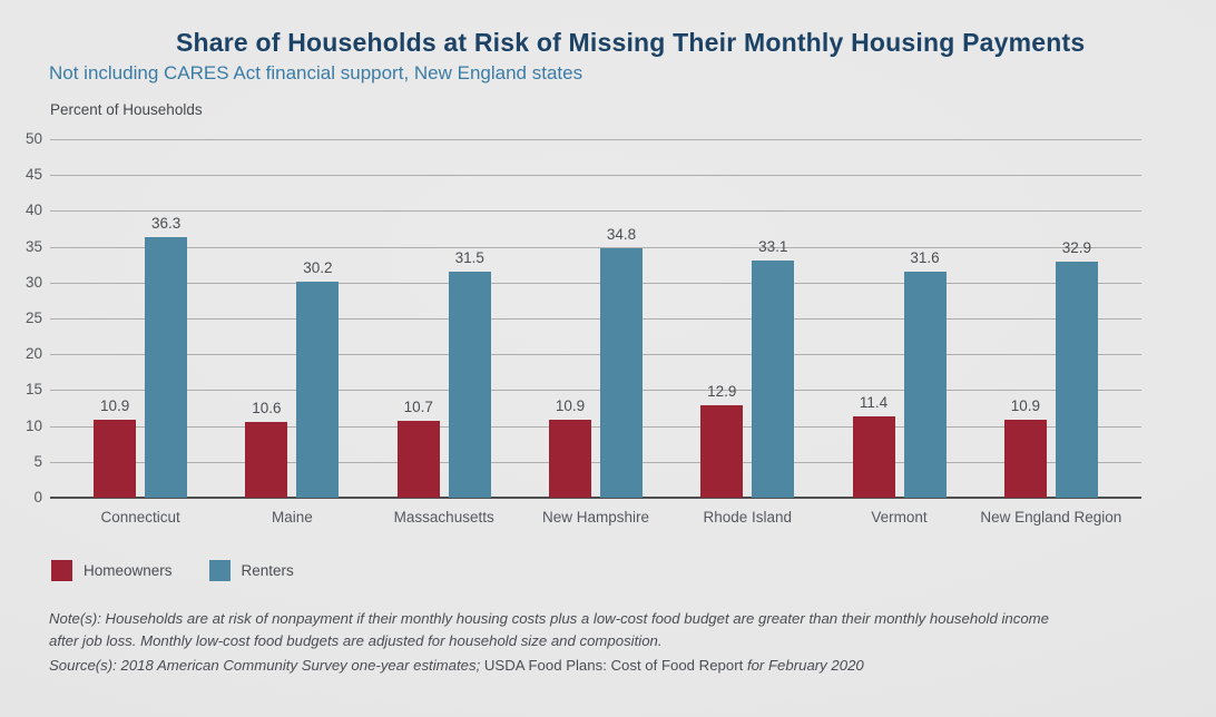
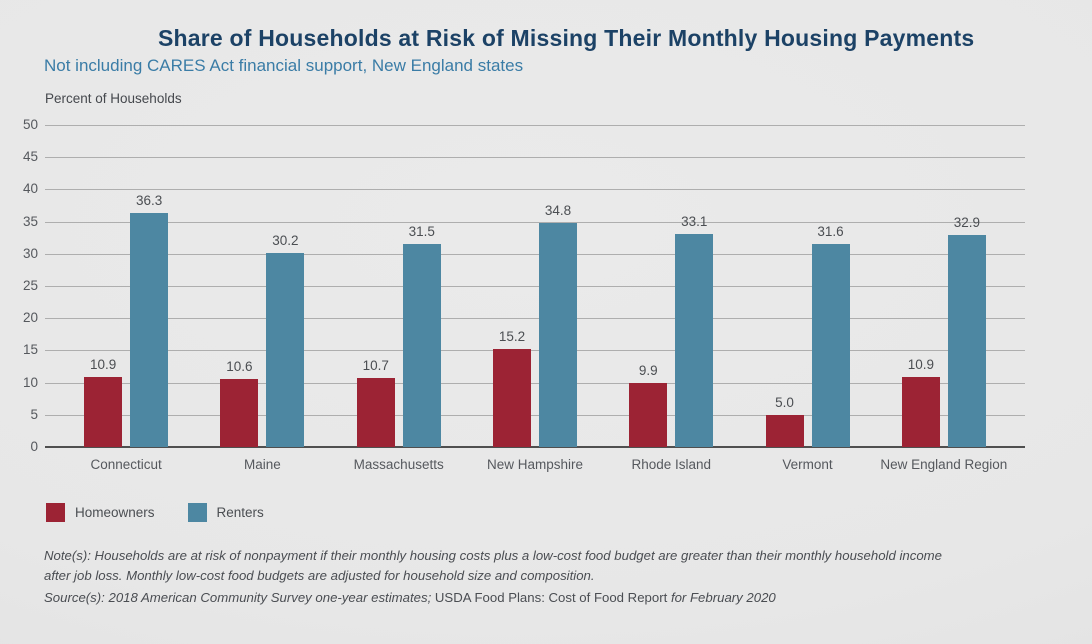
Homeowners/New Hampshire: 10.9 -> 15.2
Homeowners/Rhode Island: 12.9 -> 9.9
Homeowners/Vermont: 11.4 -> 5.0
